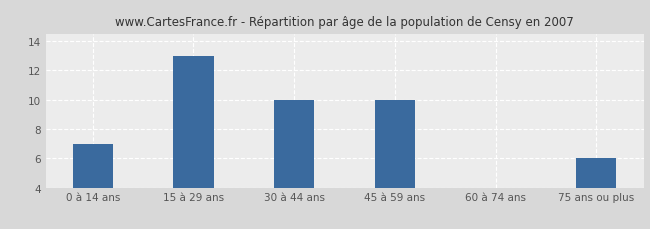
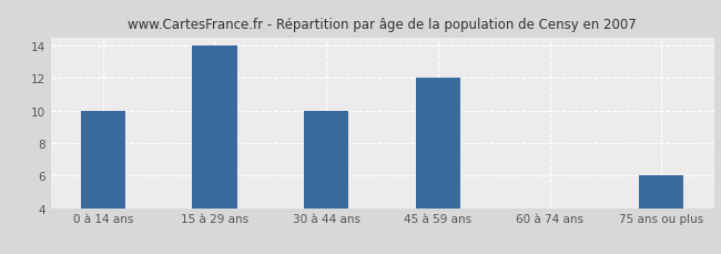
0 à 14 ans: 7.0 -> 10.0
15 à 29 ans: 13.0 -> 14.0
45 à 59 ans: 10.0 -> 12.0
